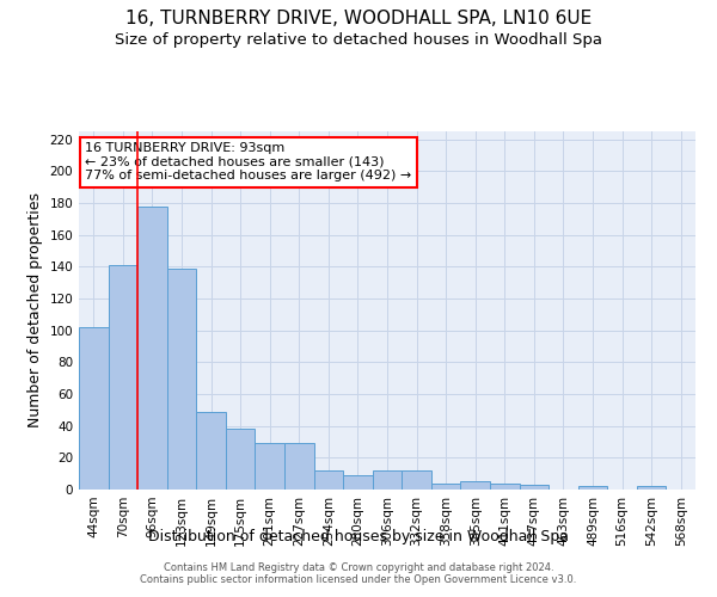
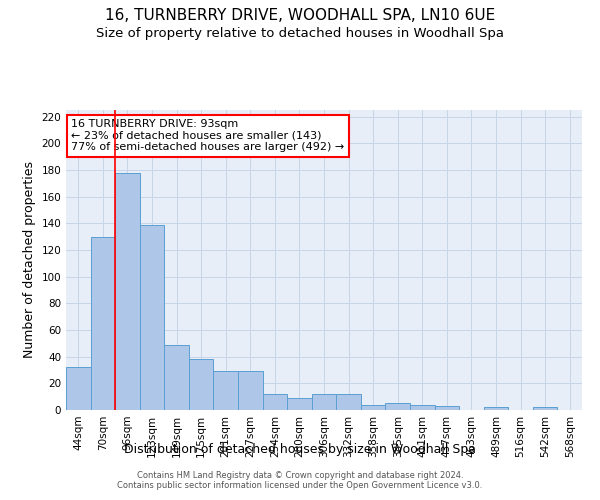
44sqm: 102 -> 32
70sqm: 141 -> 130
